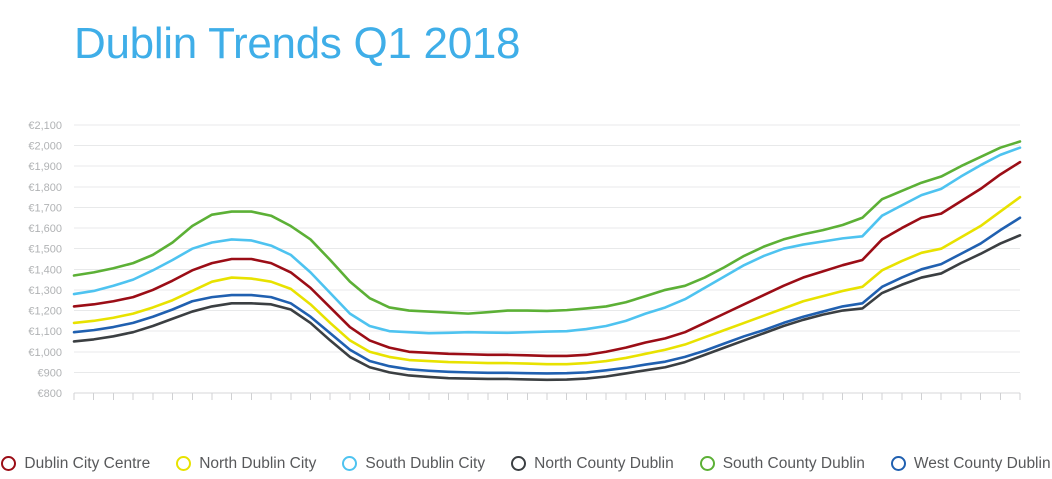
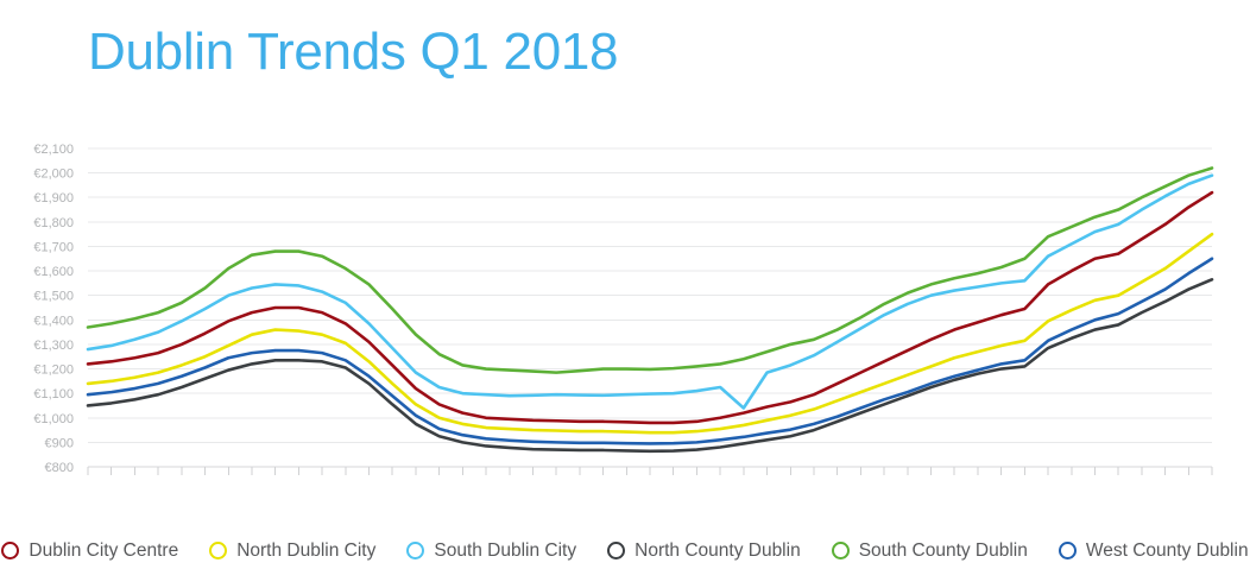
South Dublin City/2013 Q1: €1150 -> €1040
